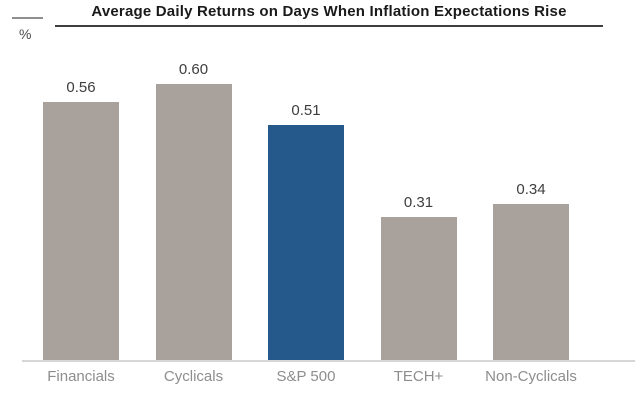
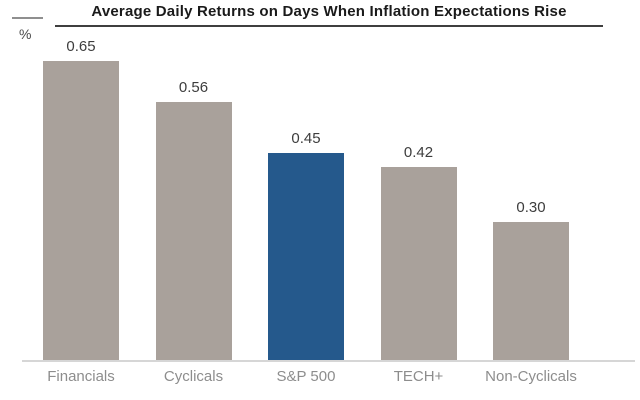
Financials: 0.56 -> 0.65
Cyclicals: 0.60 -> 0.56
S&P 500: 0.51 -> 0.45
TECH+: 0.31 -> 0.42
Non-Cyclicals: 0.34 -> 0.30
